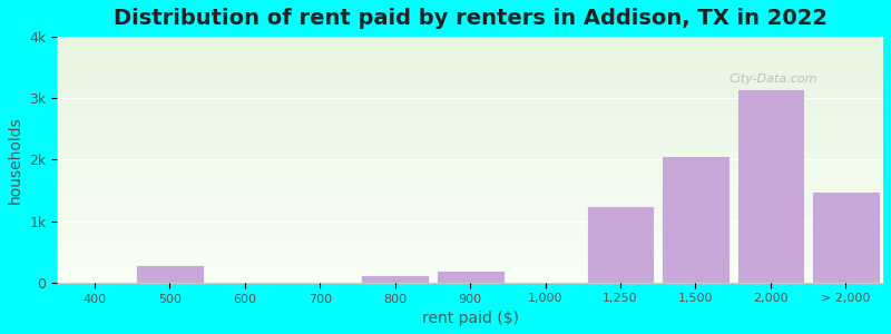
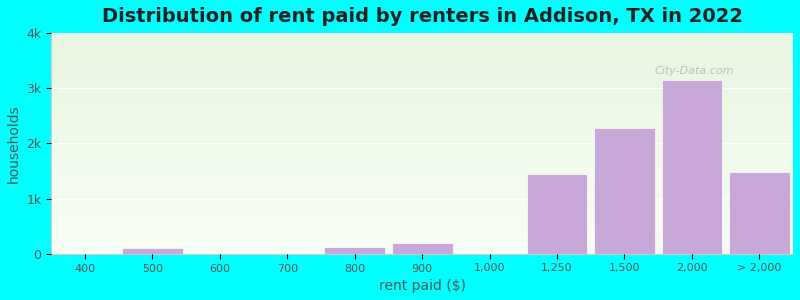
500: 0.28k -> 0.10k
1,250: 1.24k -> 1.45k
1,500: 2.06k -> 2.28k
